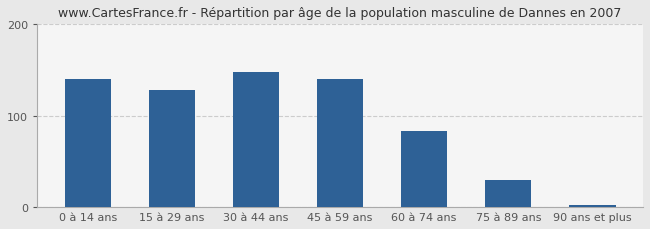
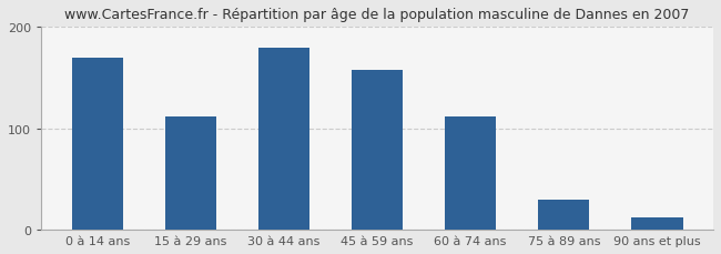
0 à 14 ans: 140 -> 170
15 à 29 ans: 128 -> 112
30 à 44 ans: 148 -> 180
45 à 59 ans: 140 -> 158
60 à 74 ans: 83 -> 112
90 ans et plus: 2 -> 12
